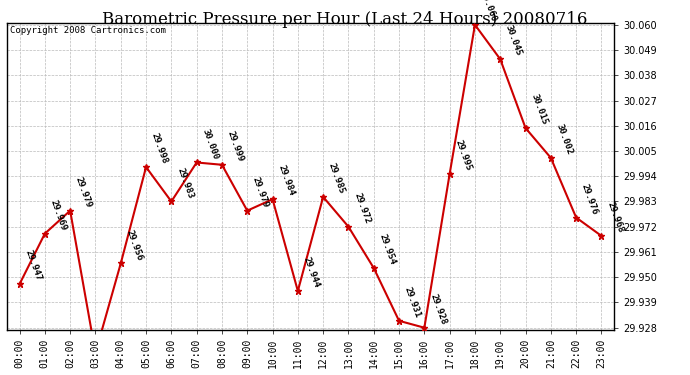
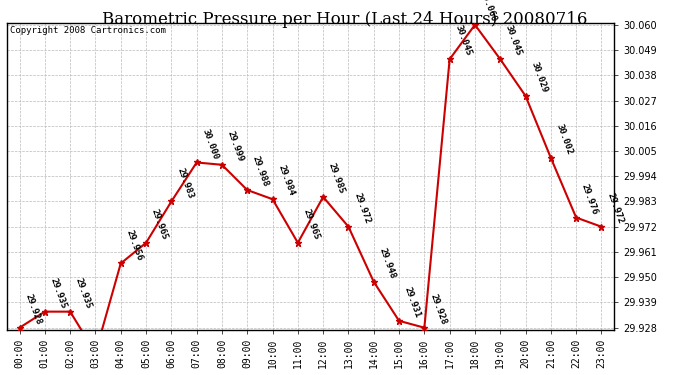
00:00: 29.947 -> 29.928
01:00: 29.969 -> 29.935
02:00: 29.979 -> 29.935
05:00: 29.998 -> 29.965
09:00: 29.979 -> 29.988
11:00: 29.944 -> 29.965
14:00: 29.954 -> 29.948
17:00: 29.995 -> 30.045
20:00: 30.015 -> 30.029
23:00: 29.968 -> 29.972
